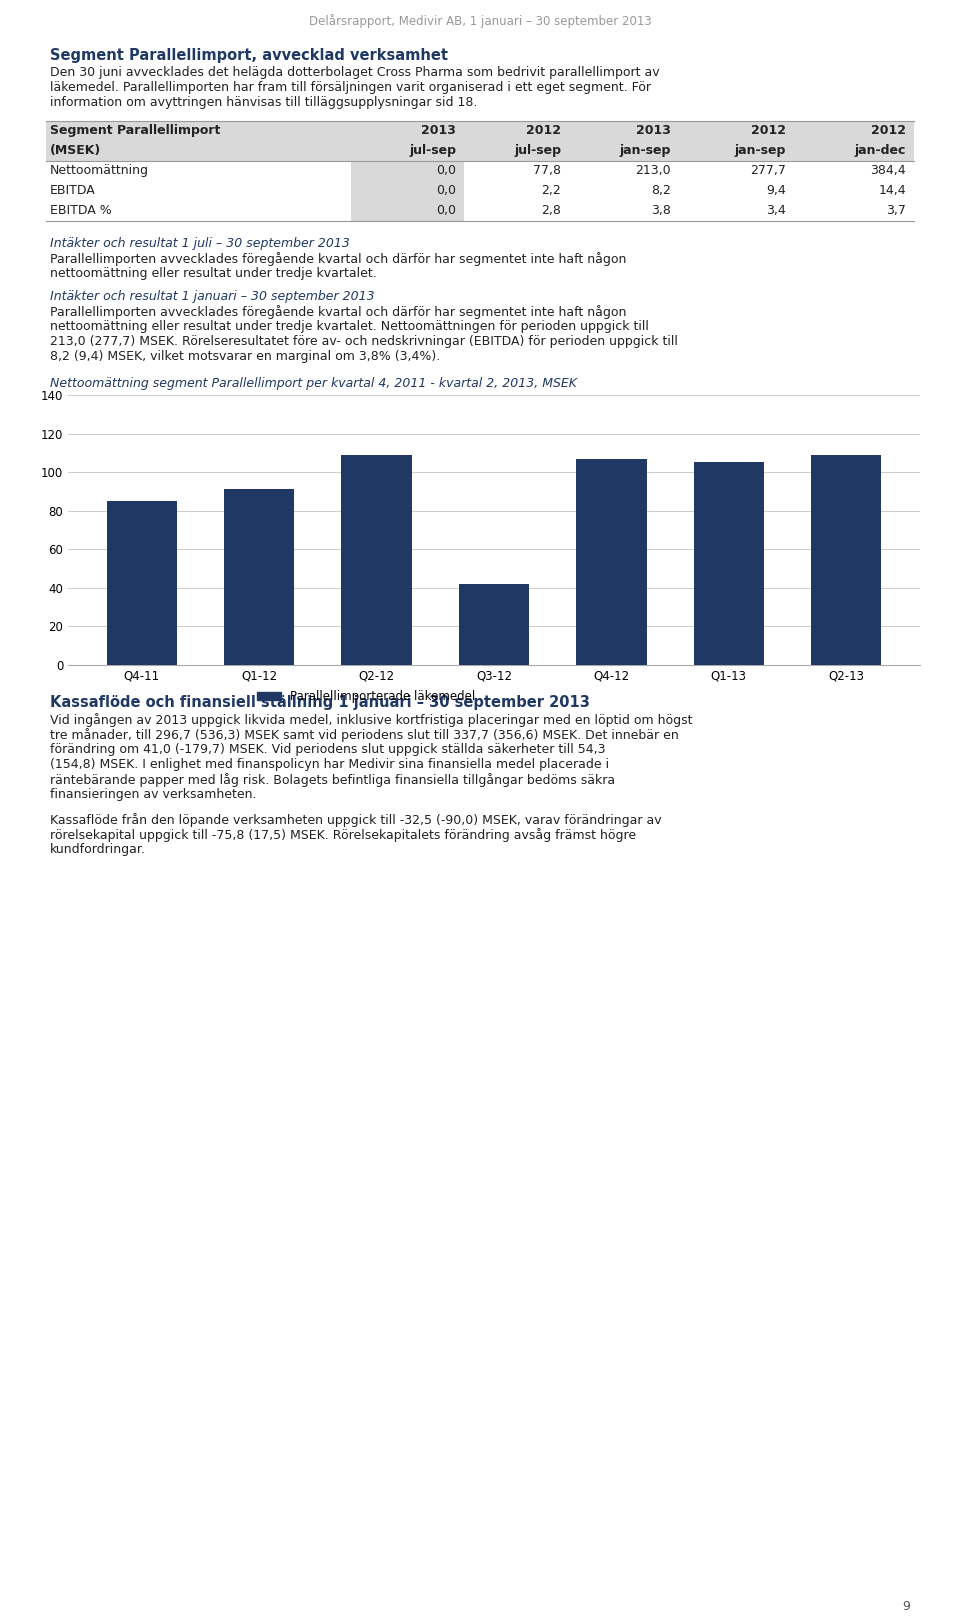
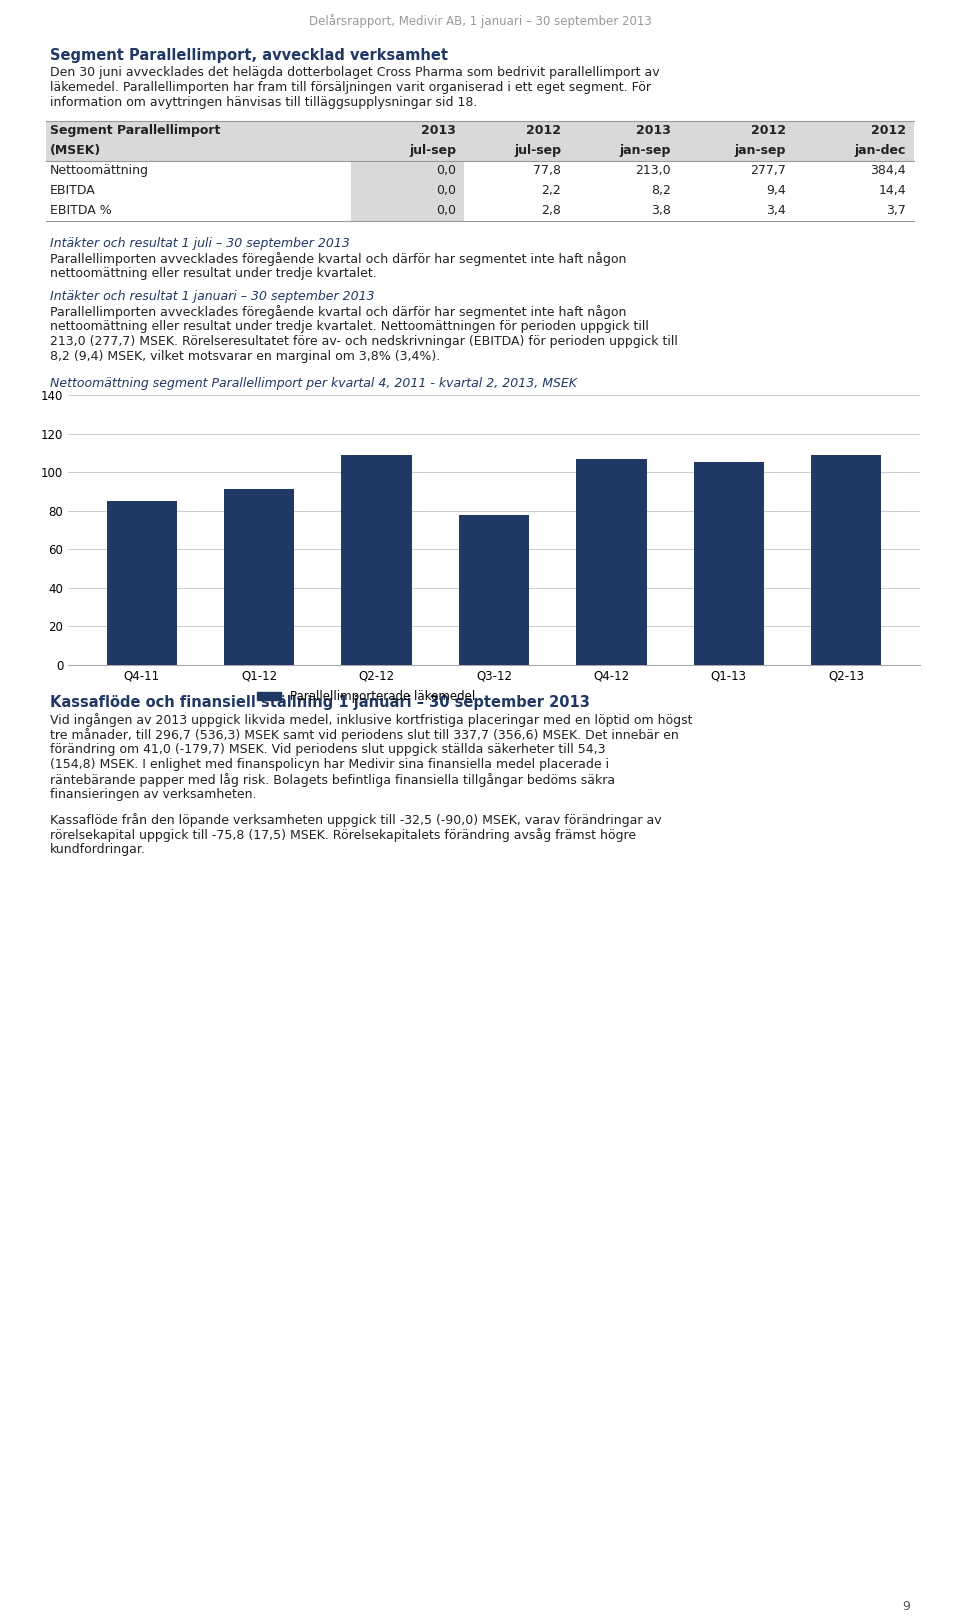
Q3-12: 42 -> 78
